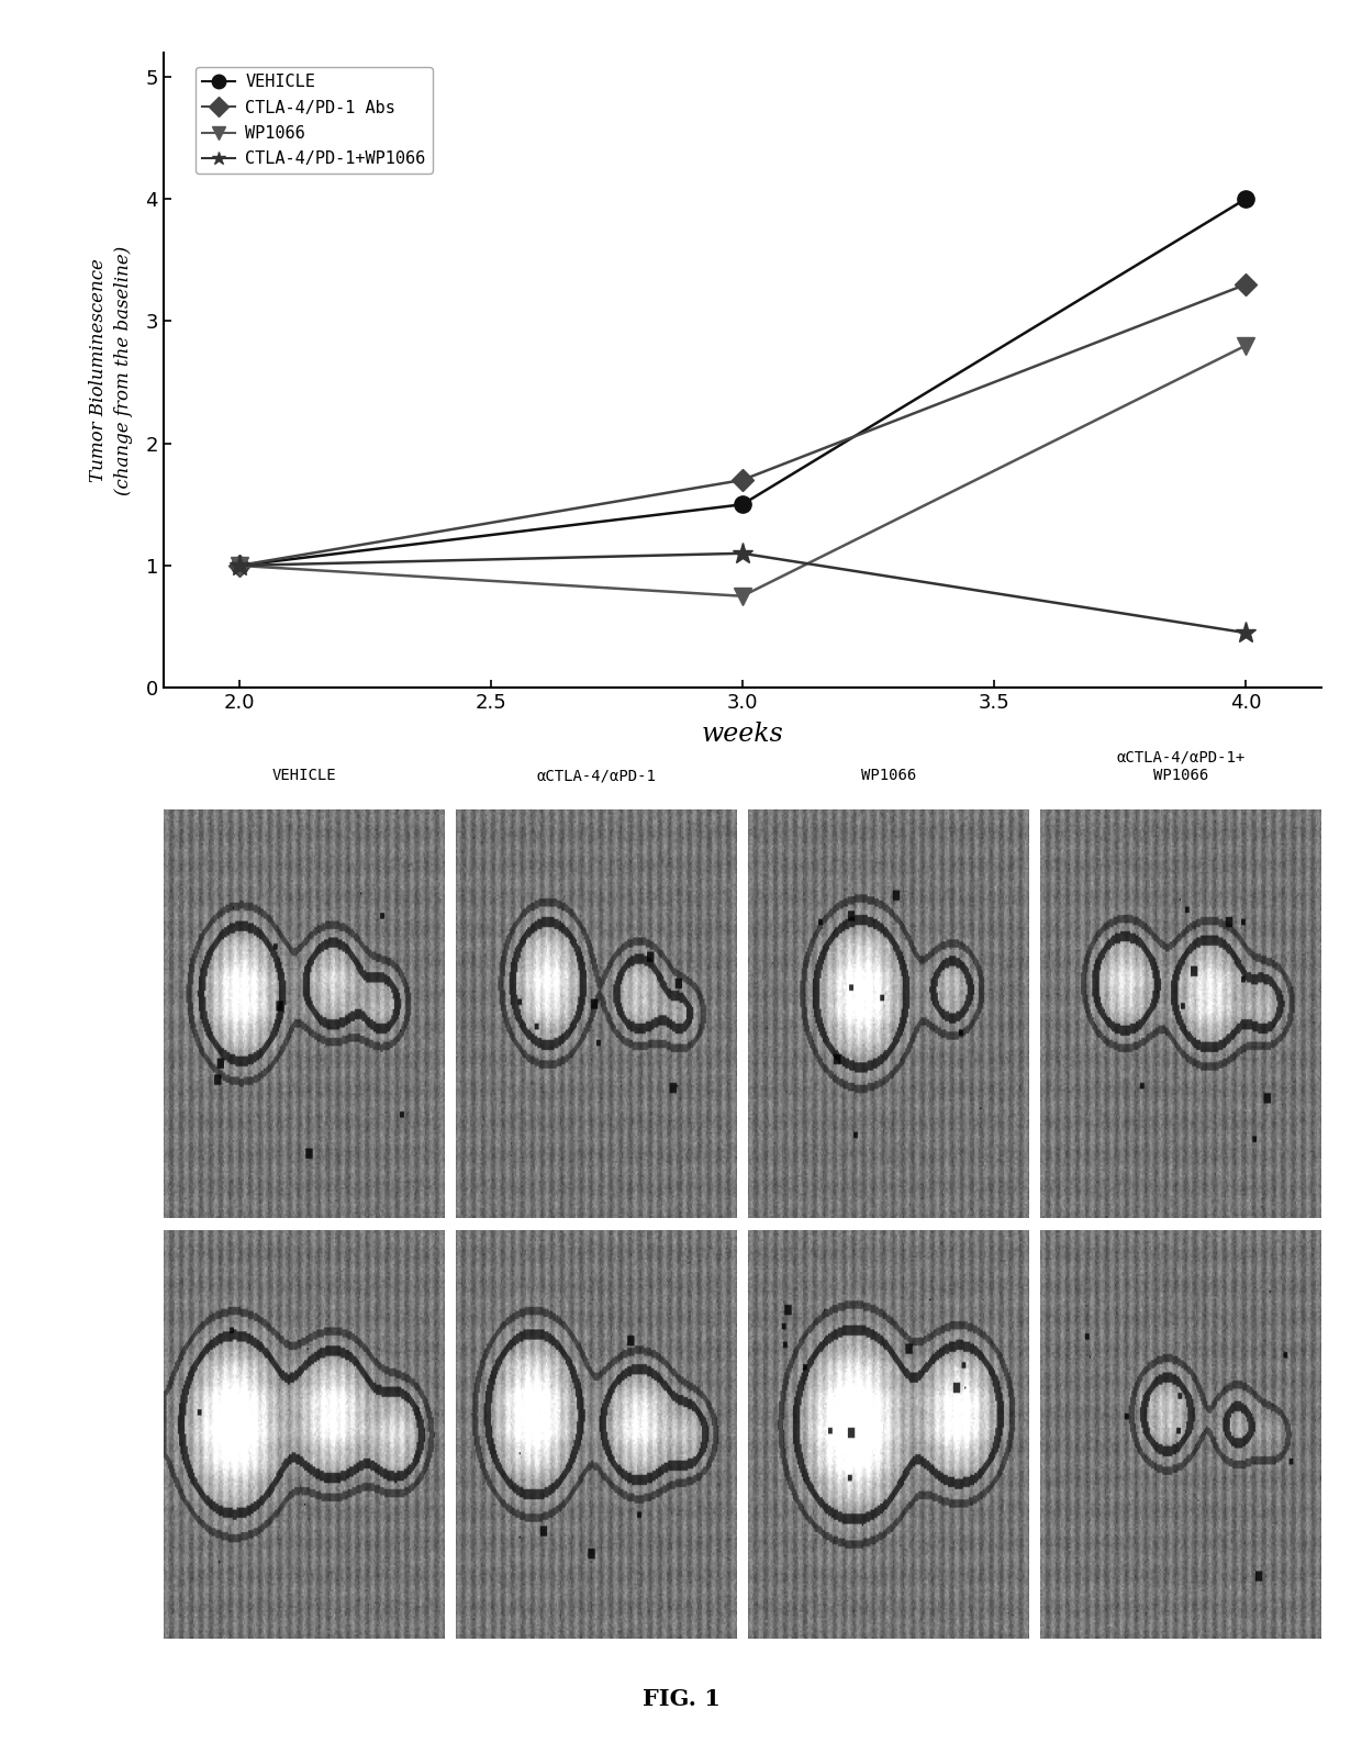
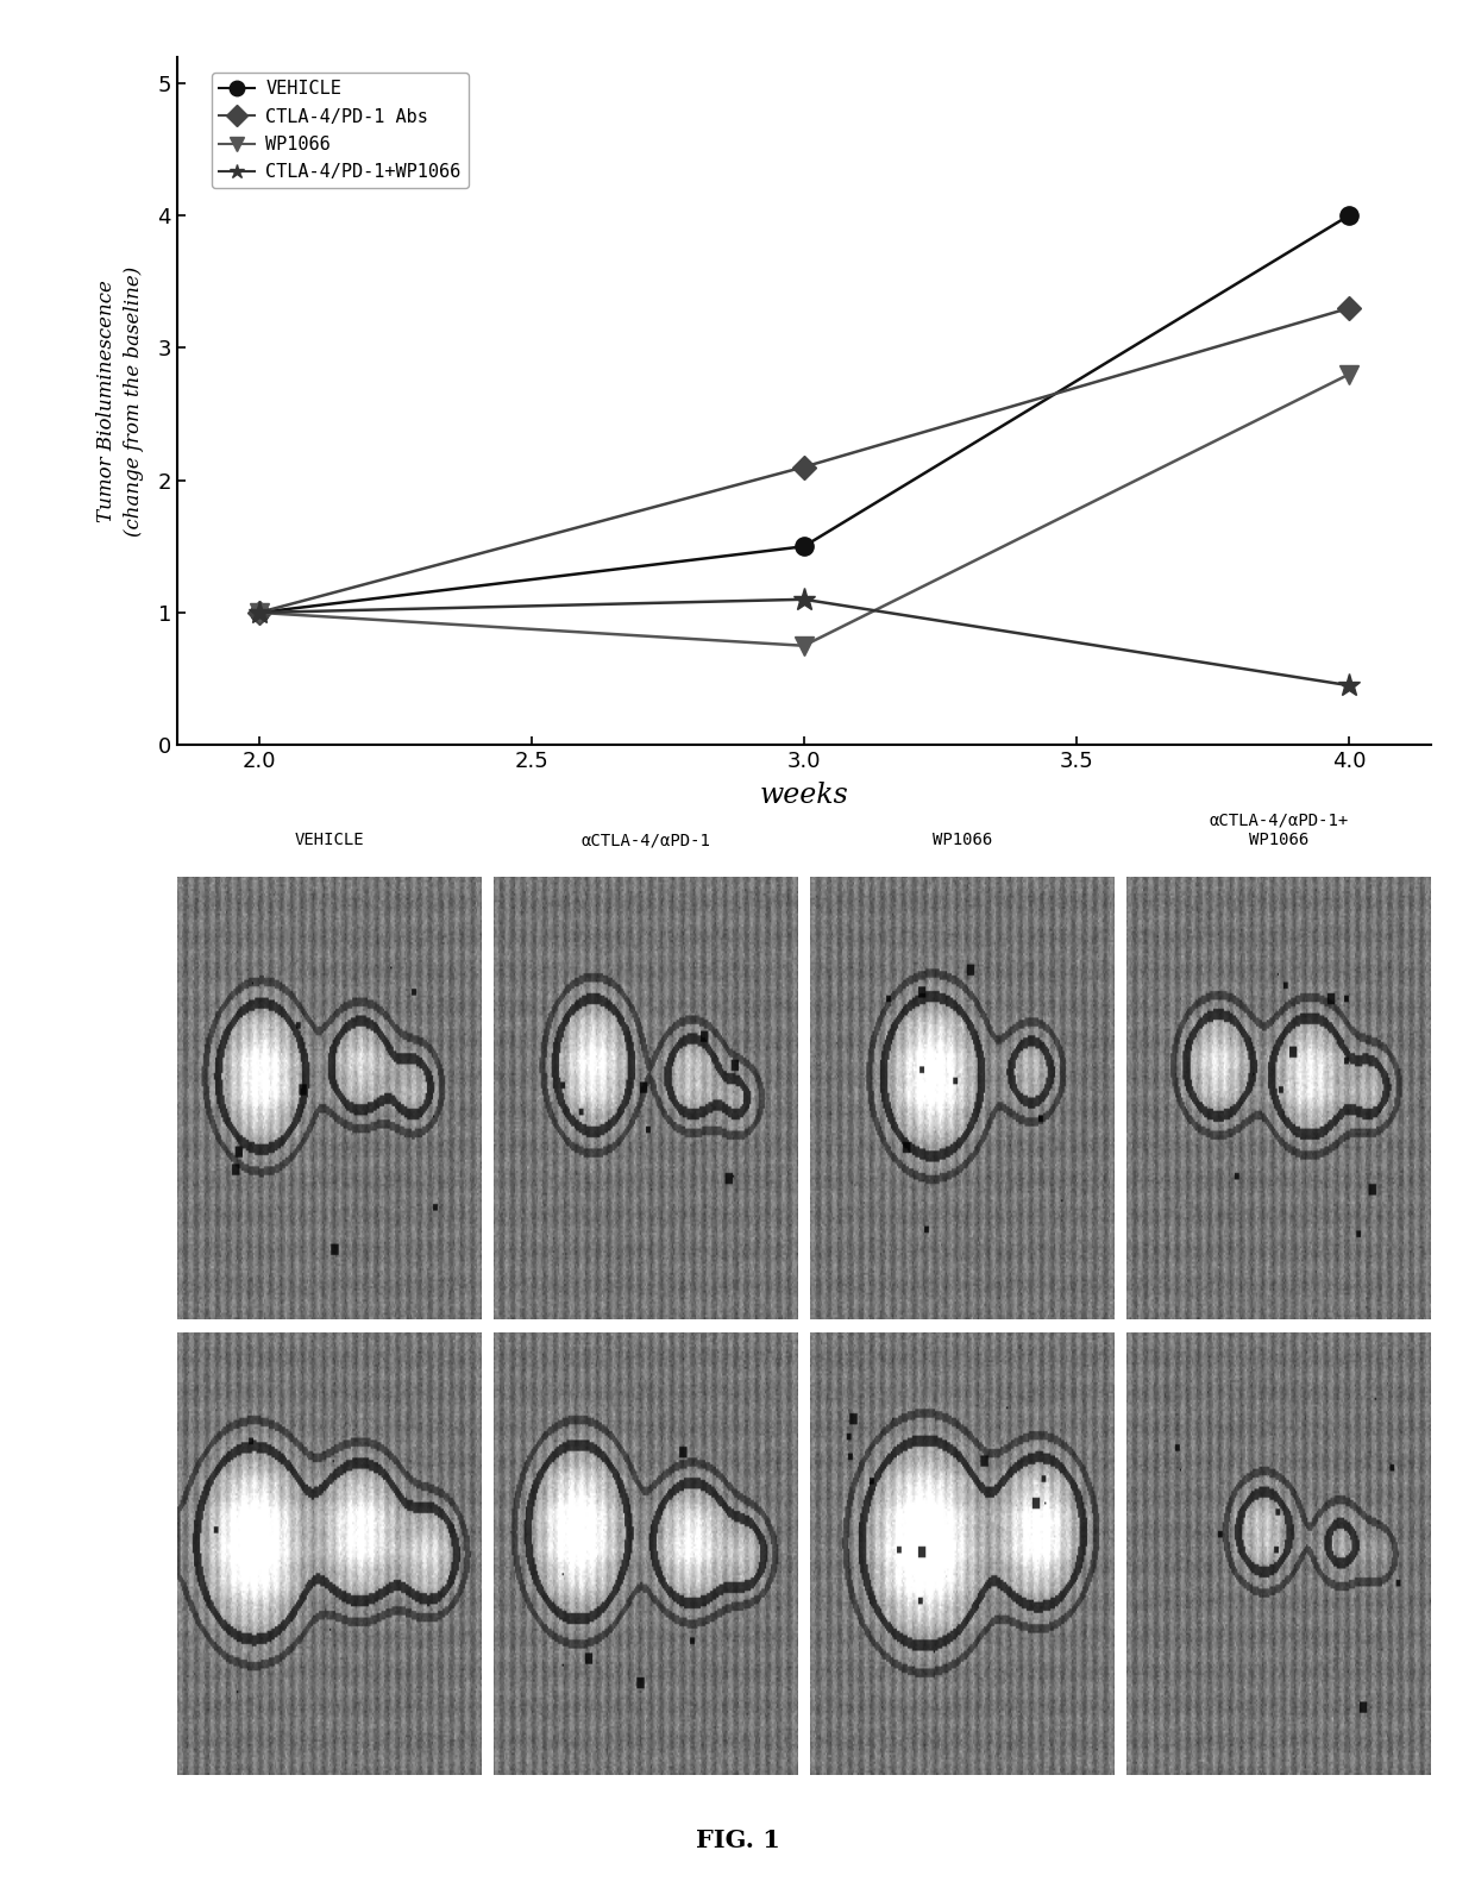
CTLA-4/PD-1 Abs/3.0: 1.7 -> 2.1
